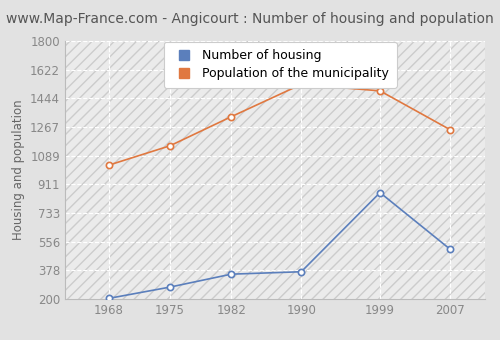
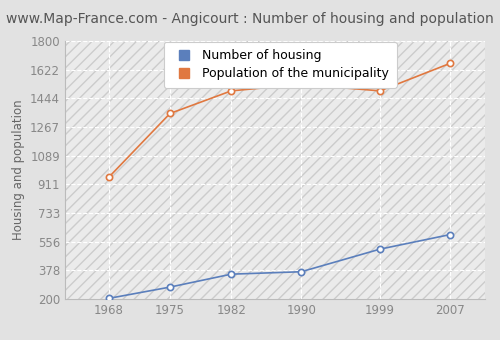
Population of the municipality/1968: 1030 -> 960
Population of the municipality/1975: 1150 -> 1350
Population of the municipality/1982: 1330 -> 1490
Number of housing/1999: 860 -> 510
Number of housing/2007: 510 -> 600
Population of the municipality/2007: 1250 -> 1660
